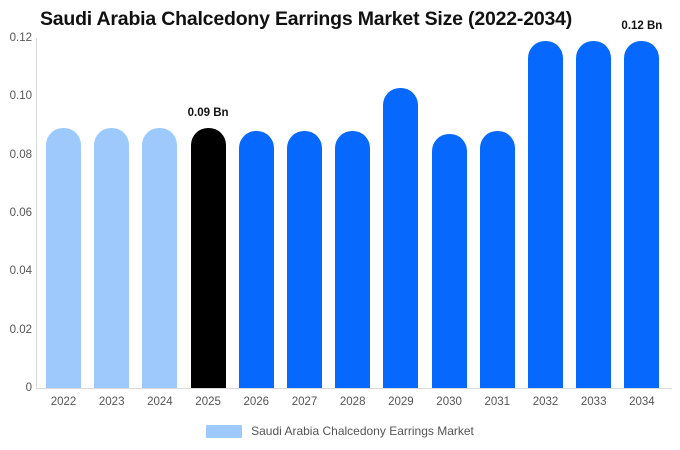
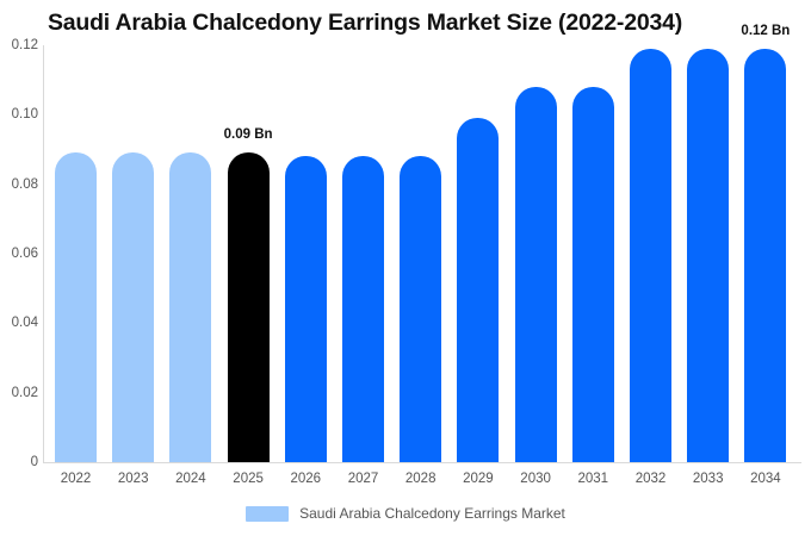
2029: 0.103 -> 0.099
2030: 0.087 -> 0.108
2031: 0.088 -> 0.108
